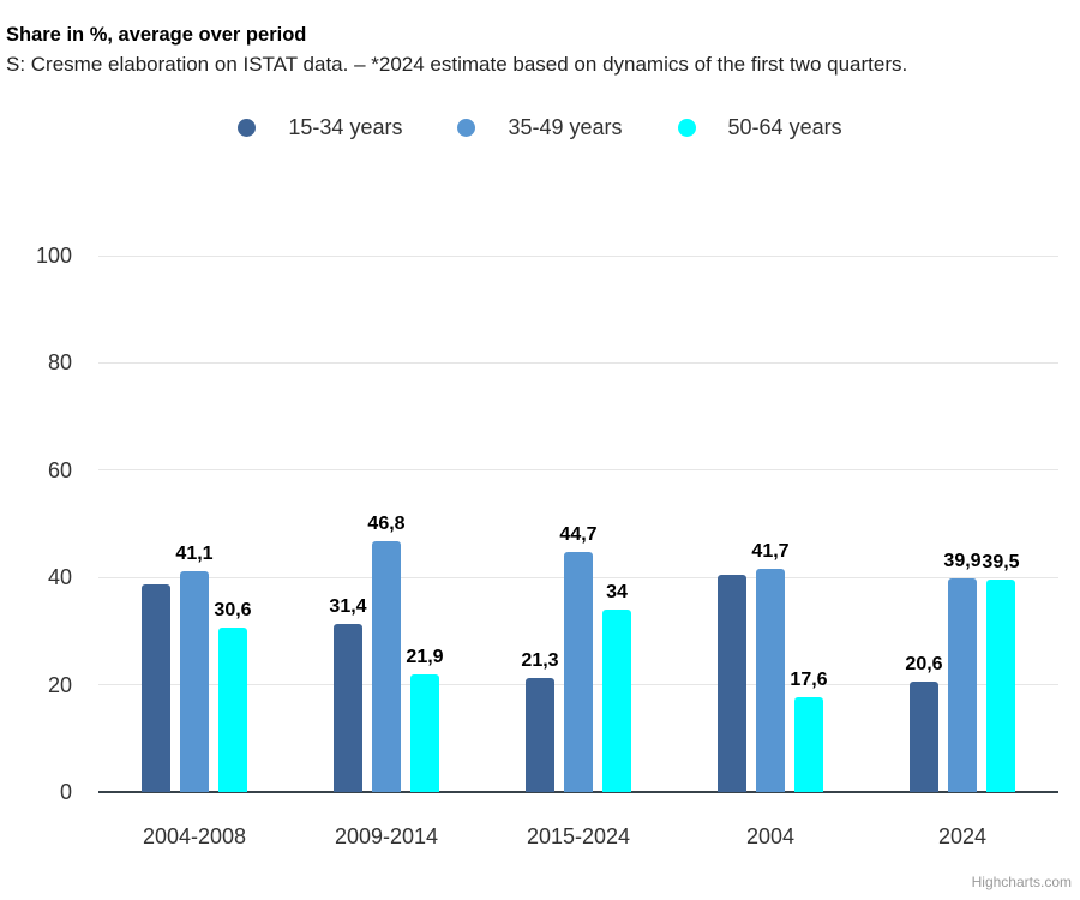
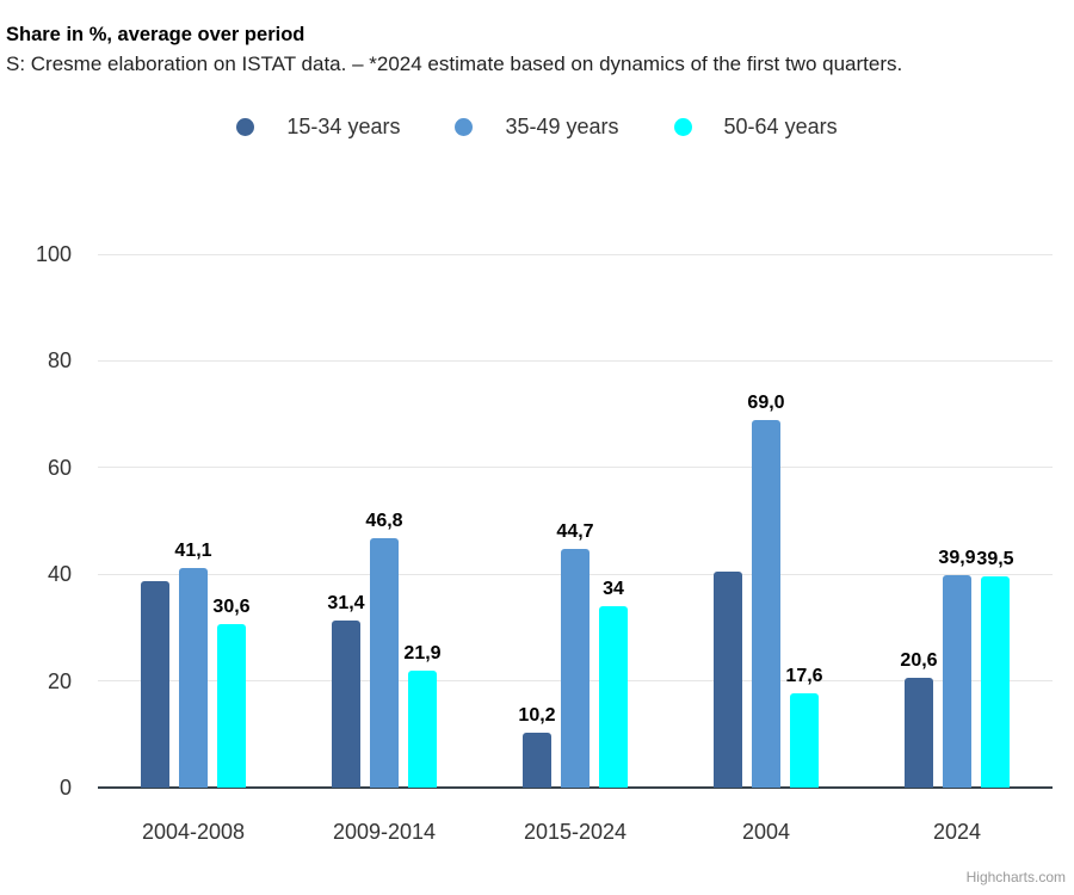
15-34 years/2015-2024: 21,3 -> 10,2
35-49 years/2004: 41,7 -> 69,0
